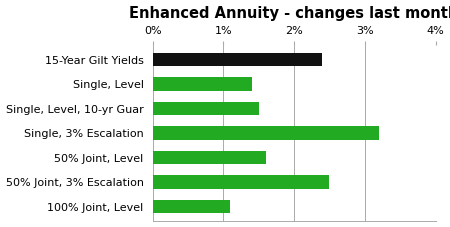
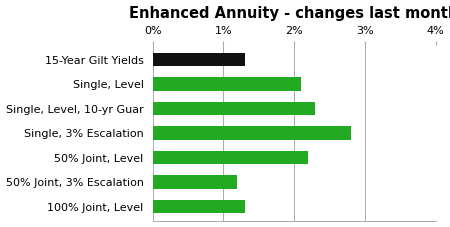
15-Year Gilt Yields: 2.4% -> 1.3%
Single, Level: 1.4% -> 2.1%
Single, Level, 10-yr Guar: 1.5% -> 2.3%
Single, 3% Escalation: 3.2% -> 2.8%
50% Joint, Level: 1.6% -> 2.2%
50% Joint, 3% Escalation: 2.5% -> 1.2%
100% Joint, Level: 1.1% -> 1.3%
